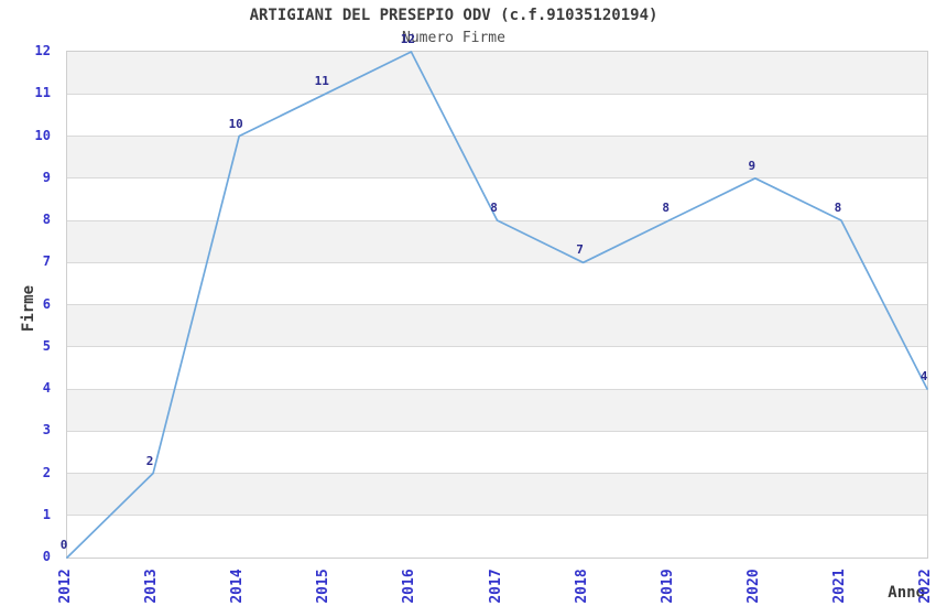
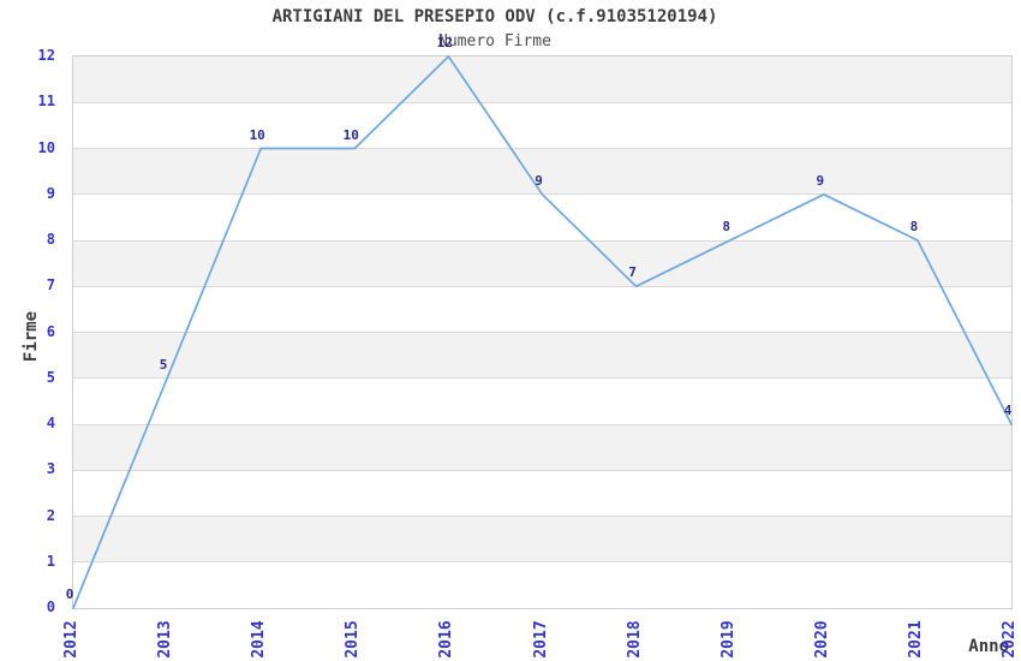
2013: 2 -> 5
2015: 11 -> 10
2017: 8 -> 9
